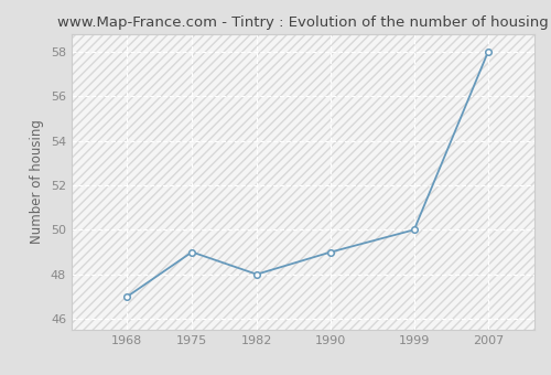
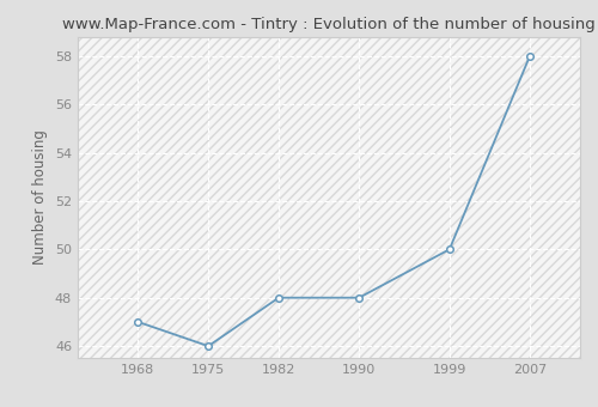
1975: 49 -> 46
1990: 49 -> 48
